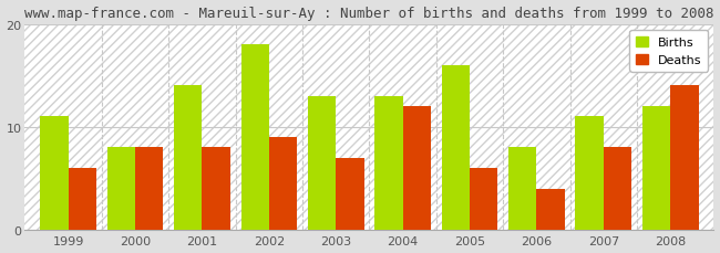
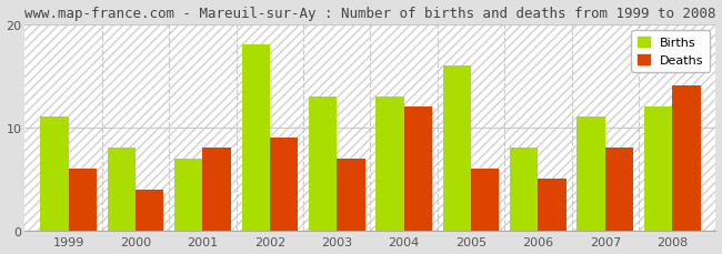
Deaths/2000: 8 -> 4
Births/2001: 14 -> 7
Deaths/2006: 4 -> 5
